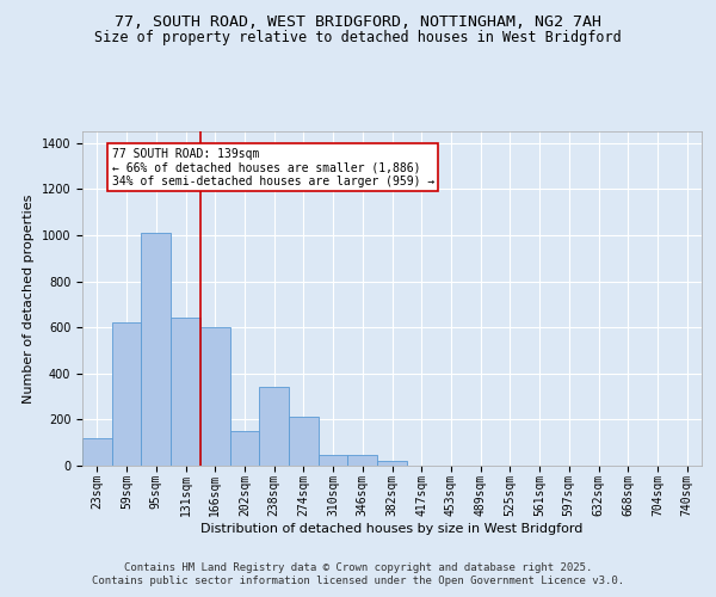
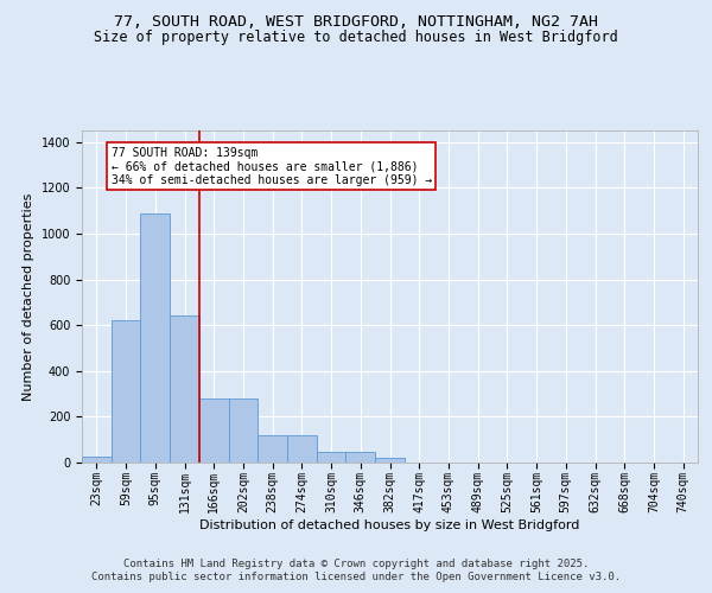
23sqm: 120 -> 20
95sqm: 1010 -> 1090
166sqm: 600 -> 280
202sqm: 150 -> 280
238sqm: 340 -> 120
274sqm: 210 -> 120
